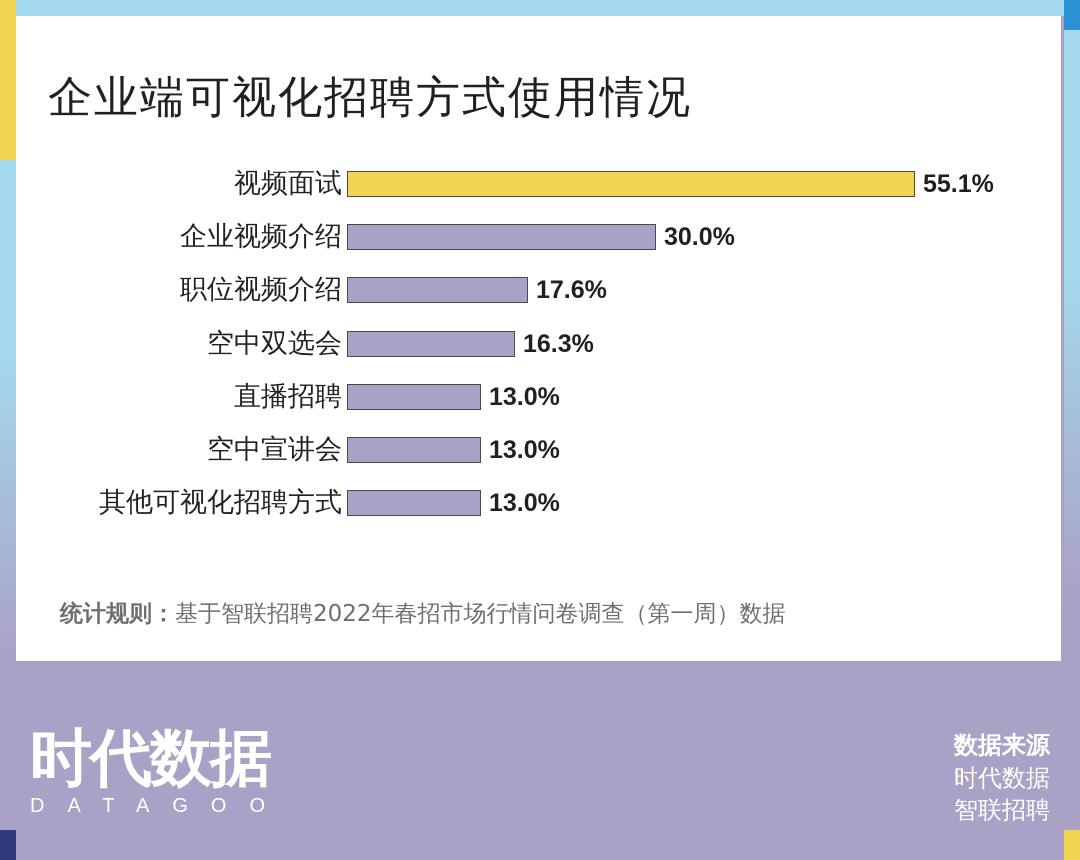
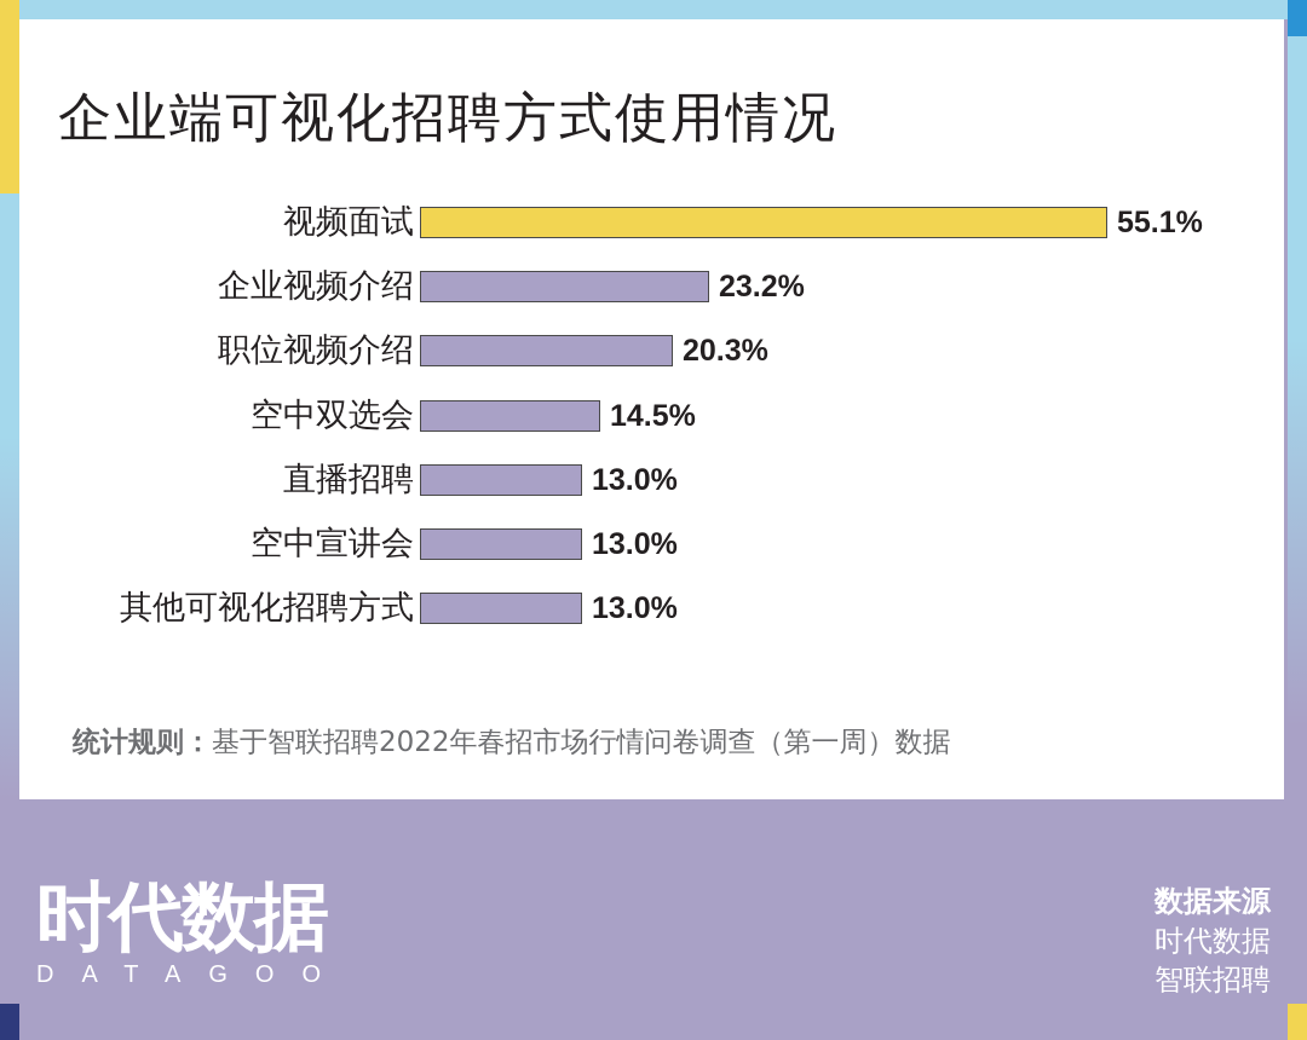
企业视频介绍: 30.0% -> 23.2%
职位视频介绍: 17.6% -> 20.3%
空中双选会: 16.3% -> 14.5%
